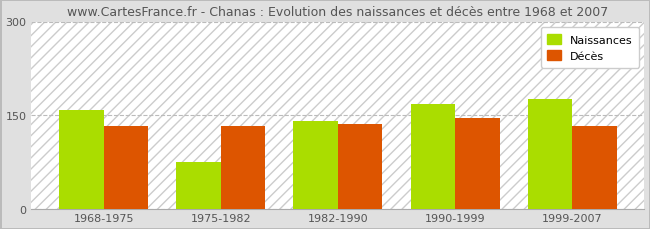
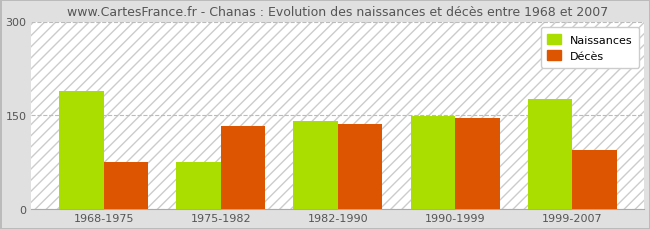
Naissances/1968-1975: 158 -> 188
Décès/1968-1975: 133 -> 74
Naissances/1990-1999: 167 -> 148
Décès/1999-2007: 132 -> 94
